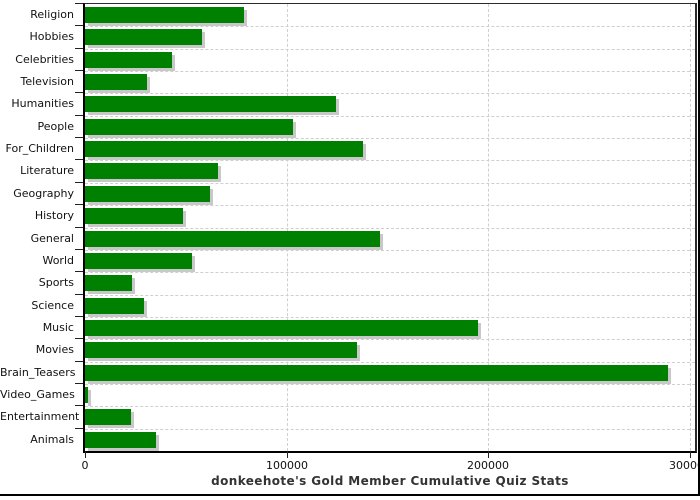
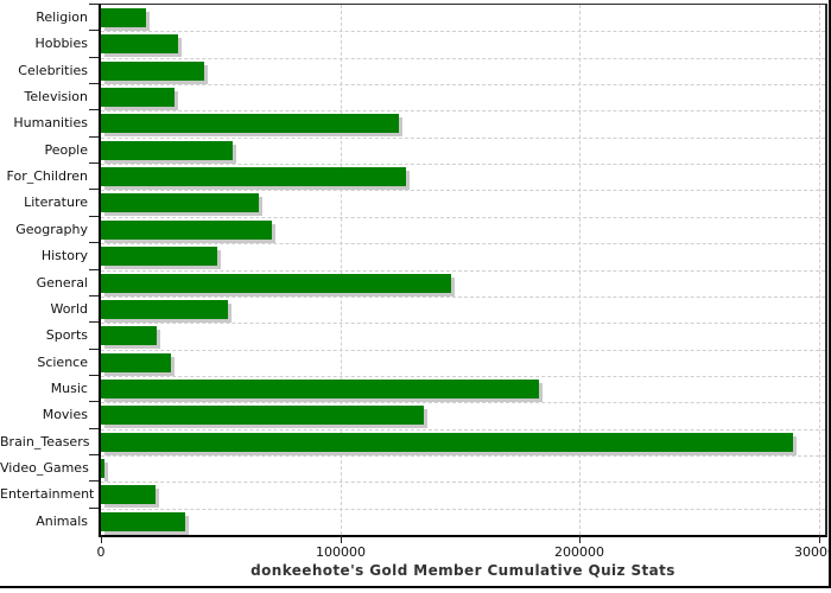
Religion: 79000 -> 19000
Hobbies: 58000 -> 32000
People: 103000 -> 55000
For_Children: 138000 -> 128000
Geography: 62000 -> 72000
Music: 195000 -> 183000
